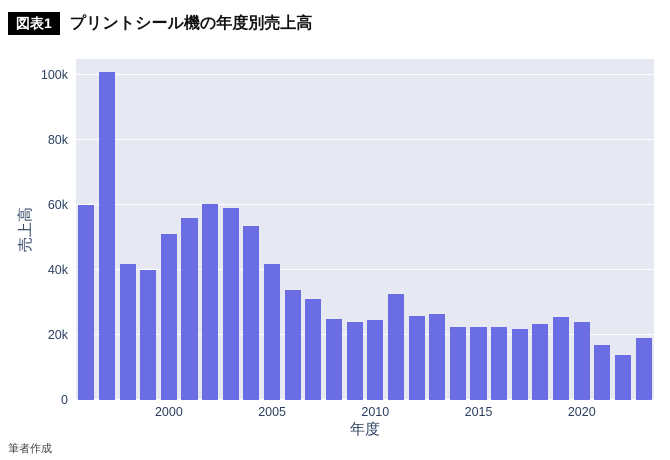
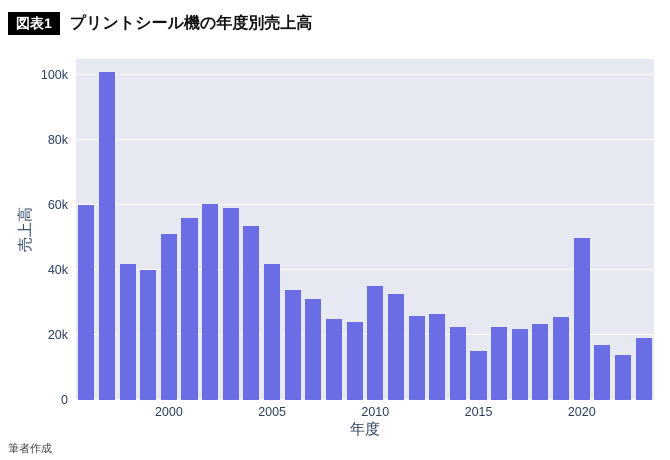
2010: 24k -> 35k
2015: 22k -> 15k
2020: 24k -> 50k
